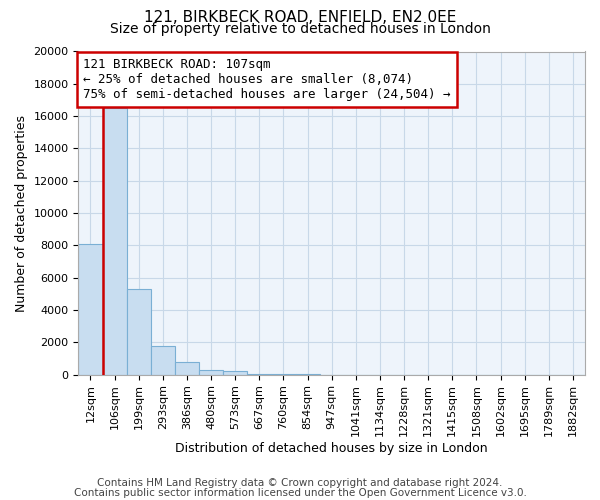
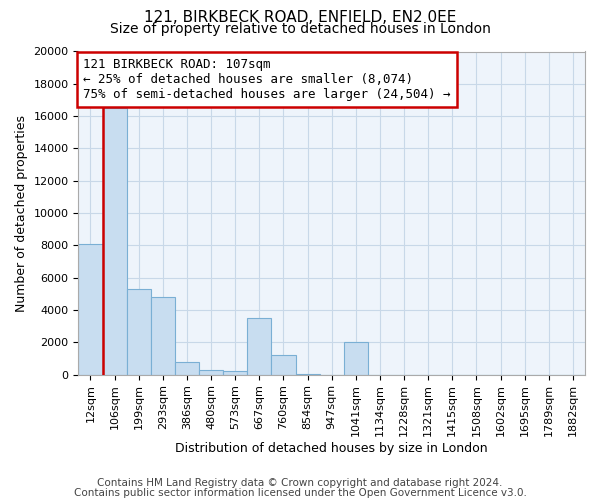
293sqm: 1800 -> 4800
667sqm: 0 -> 3500
760sqm: 0 -> 1200
1041sqm: 0 -> 2000
